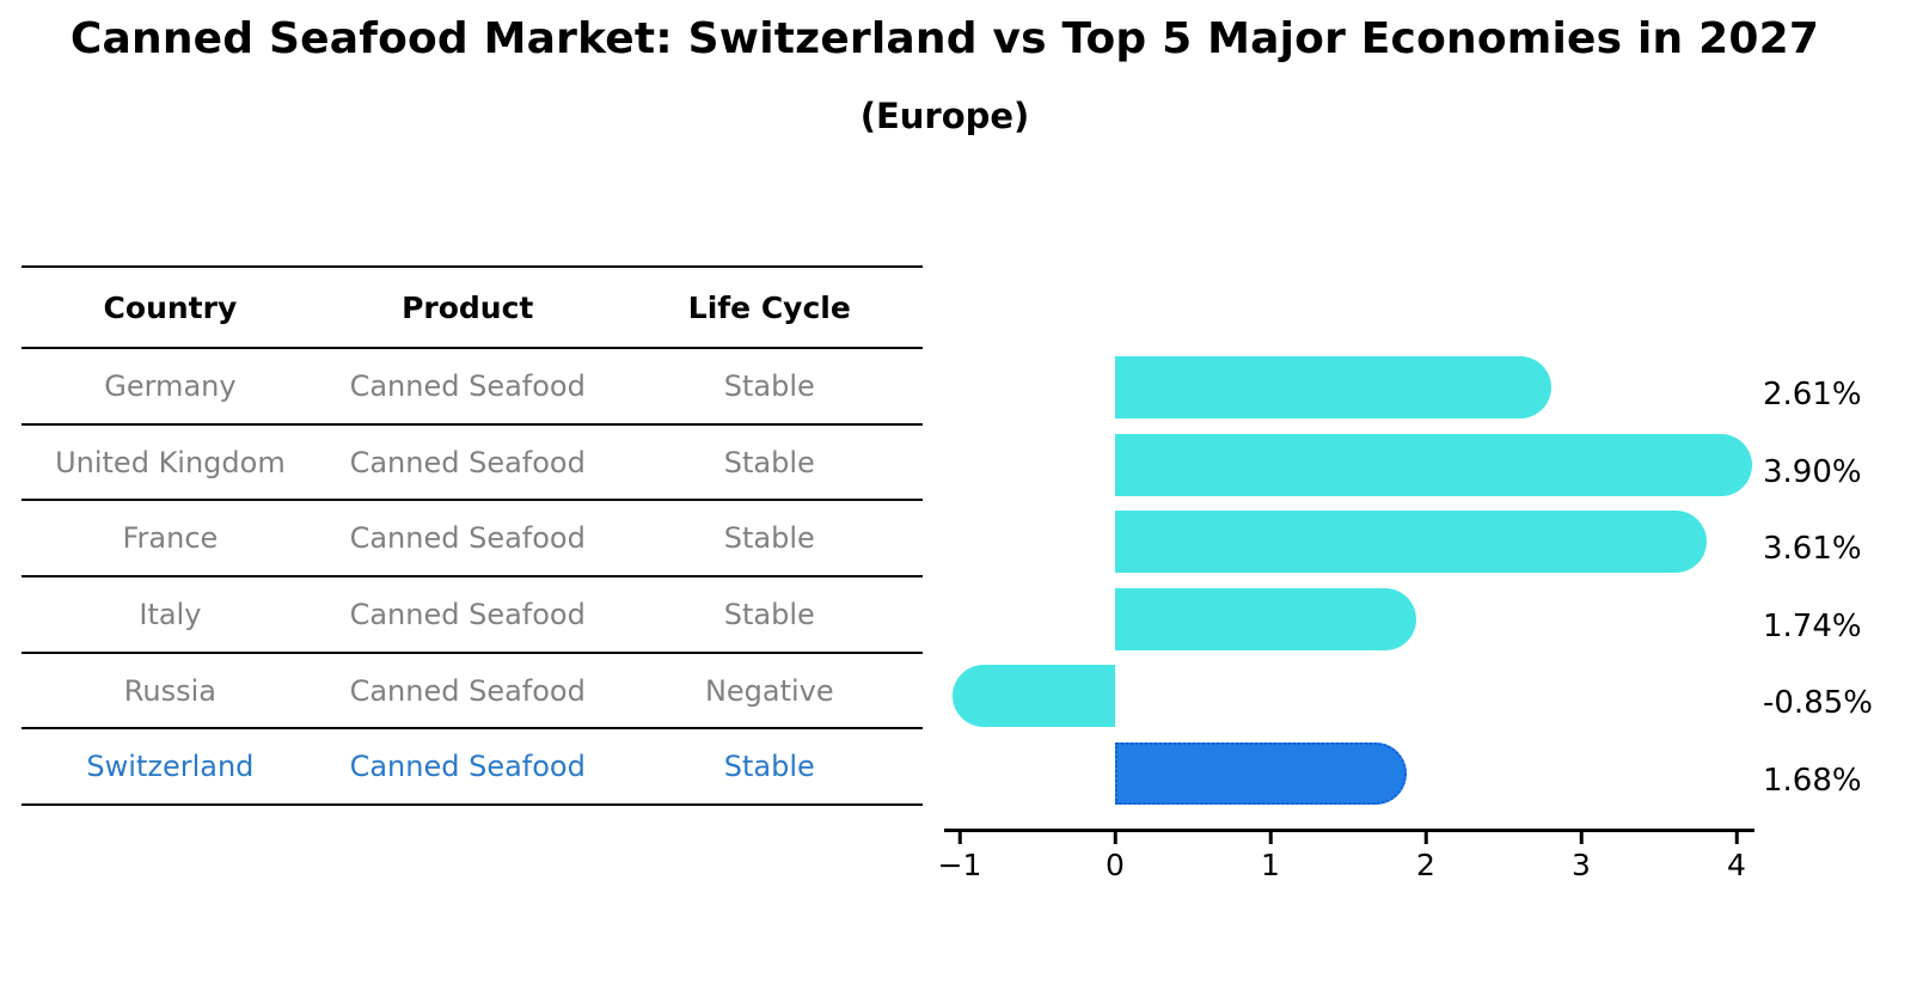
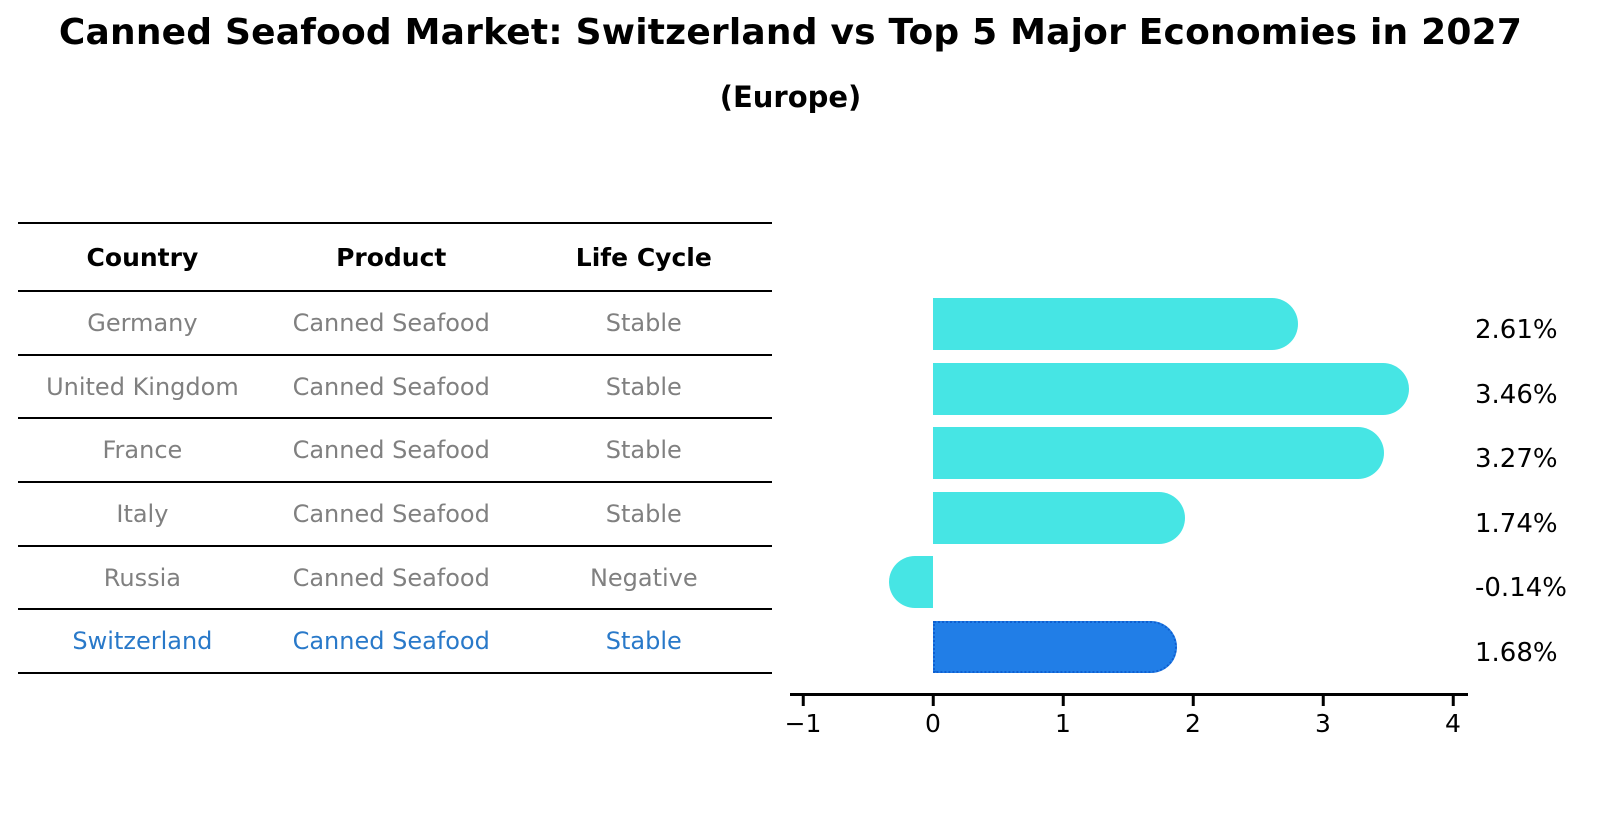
United Kingdom: 3.90% -> 3.46%
France: 3.61% -> 3.27%
Russia: -0.85% -> -0.14%
